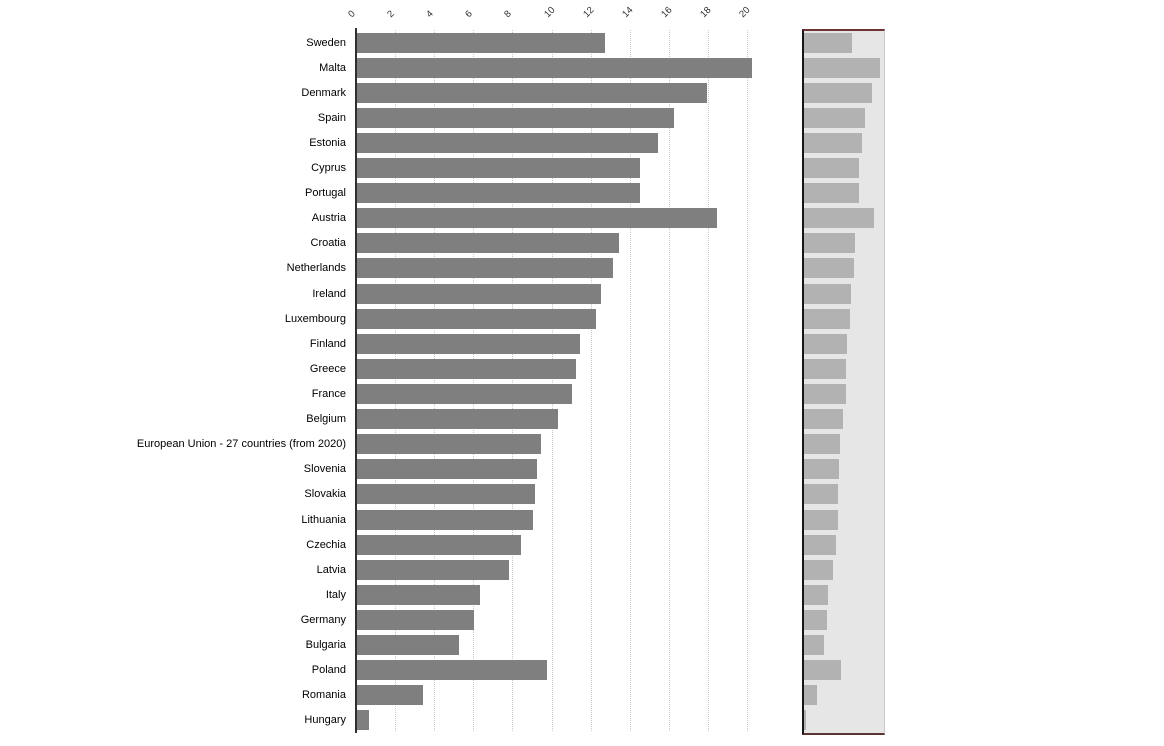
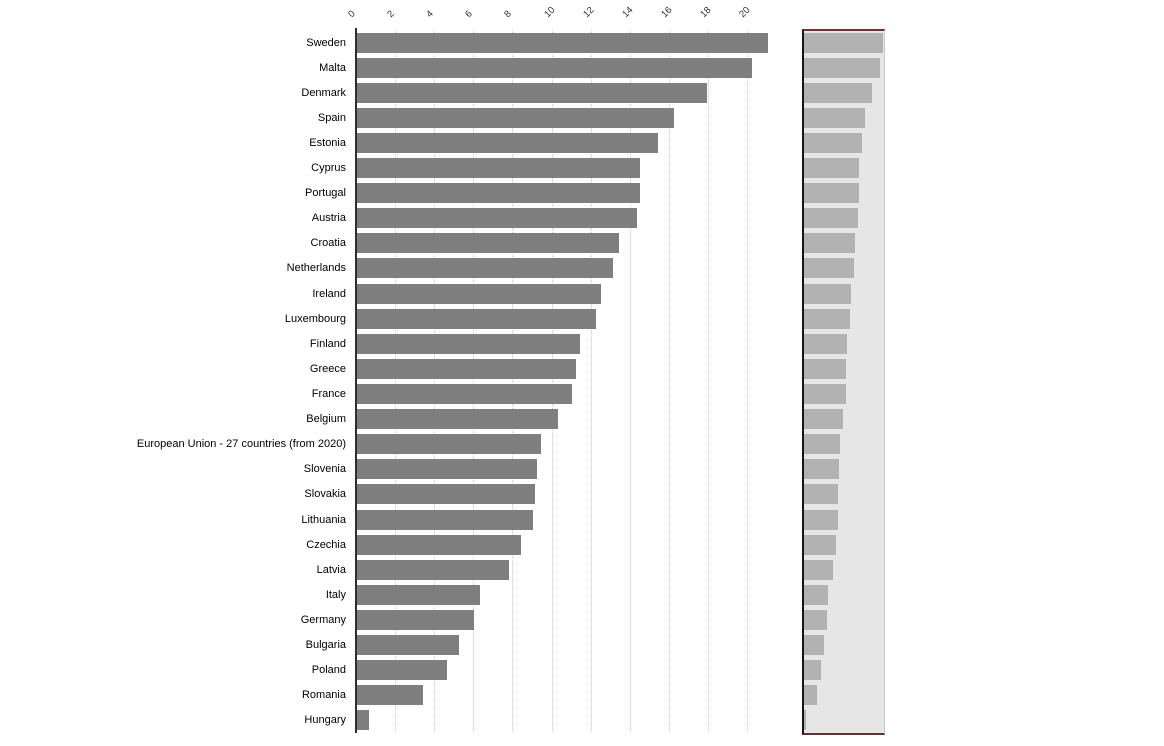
Sweden: 12.7 -> 21.0
Austria: 18.4 -> 14.3
Poland: 9.7 -> 4.6
